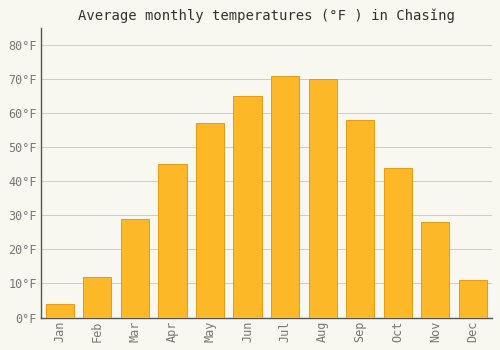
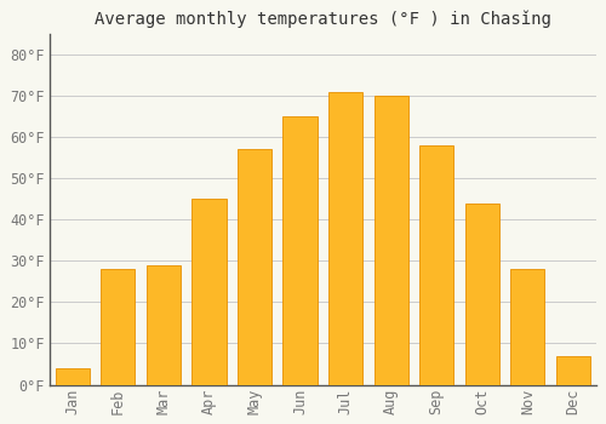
Feb: 12°F -> 28°F
Dec: 11°F -> 7°F
